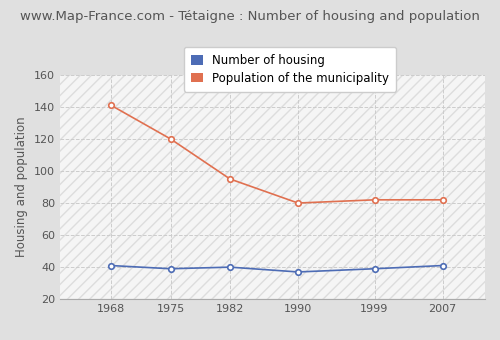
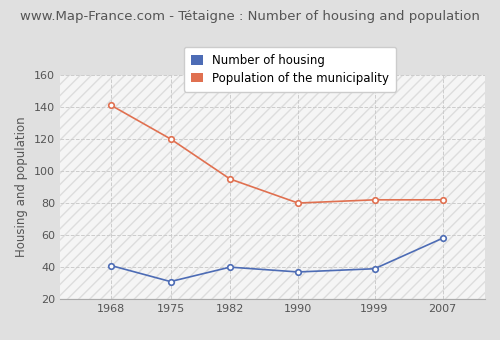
Number of housing/1975: 39 -> 31
Number of housing/2007: 41 -> 58
